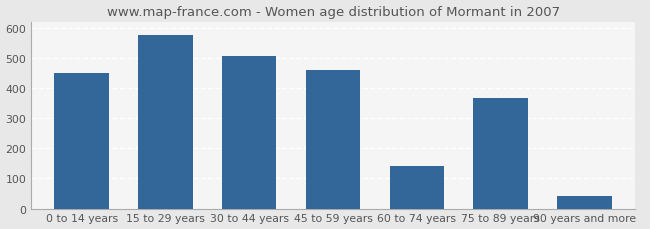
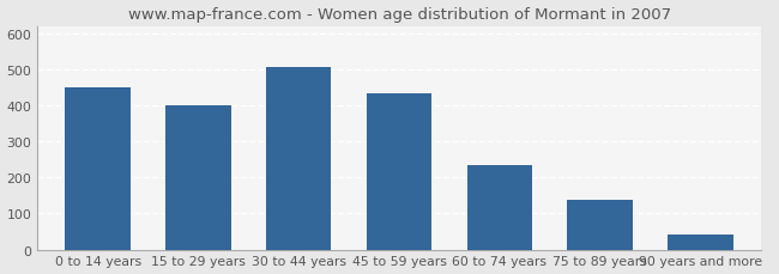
15 to 29 years: 575 -> 400
45 to 59 years: 460 -> 432
60 to 74 years: 140 -> 233
75 to 89 years: 365 -> 137
